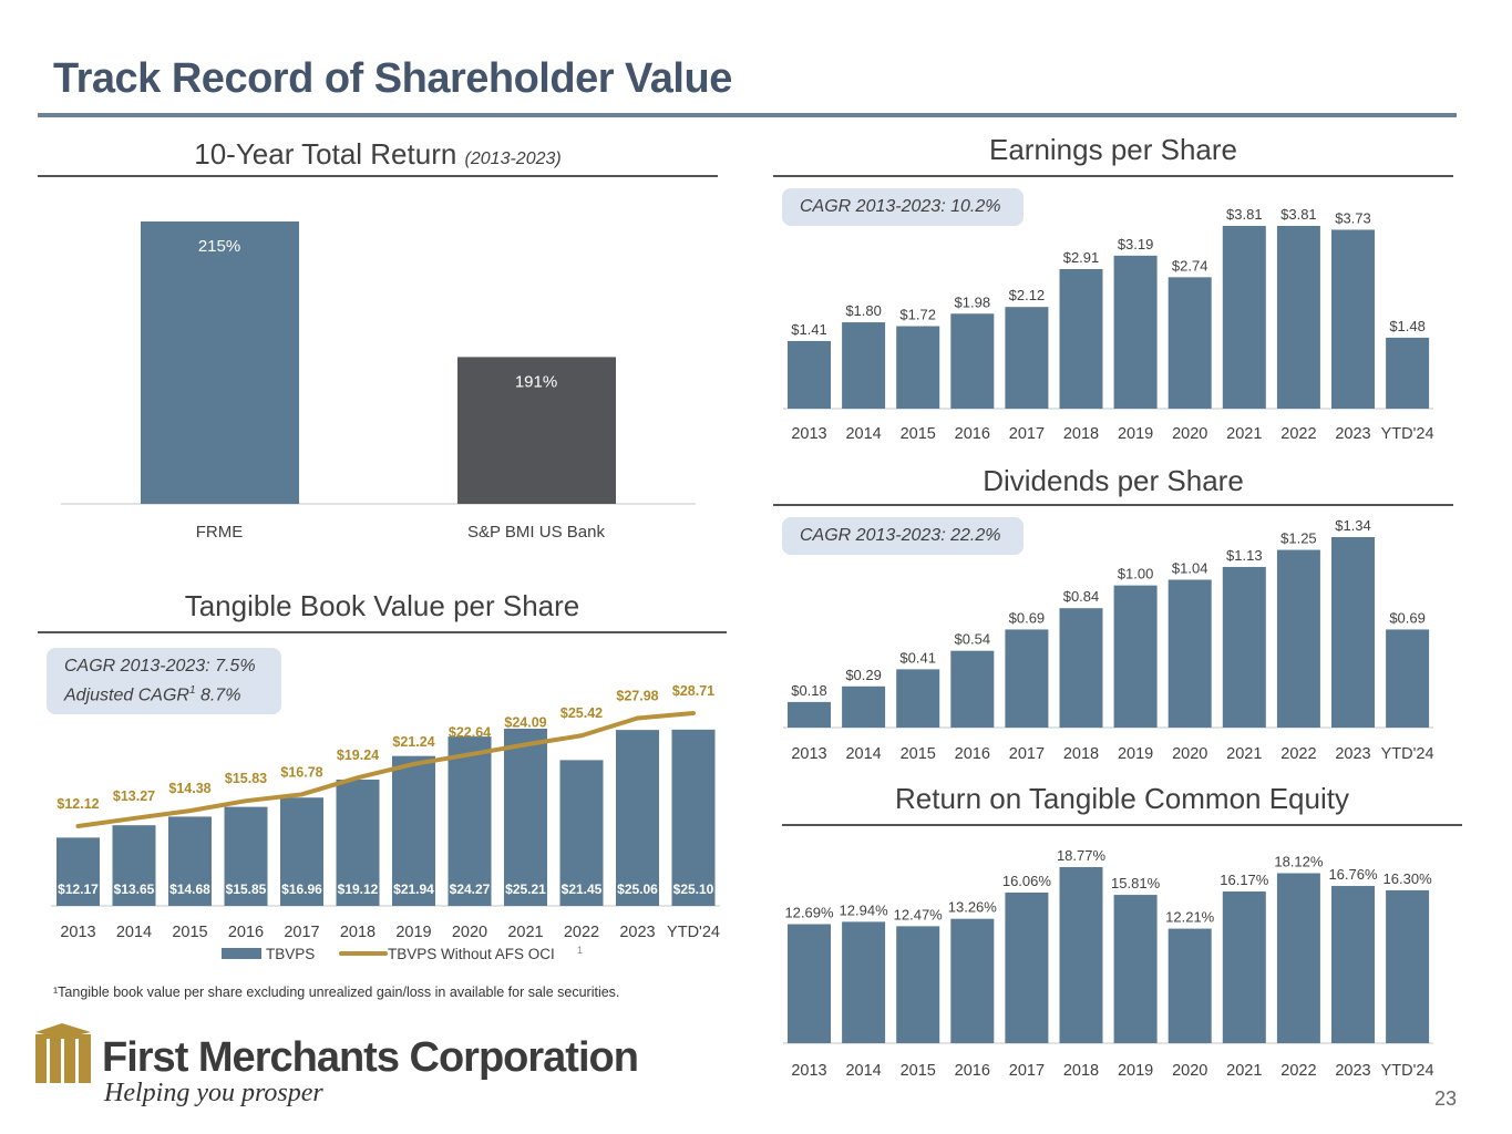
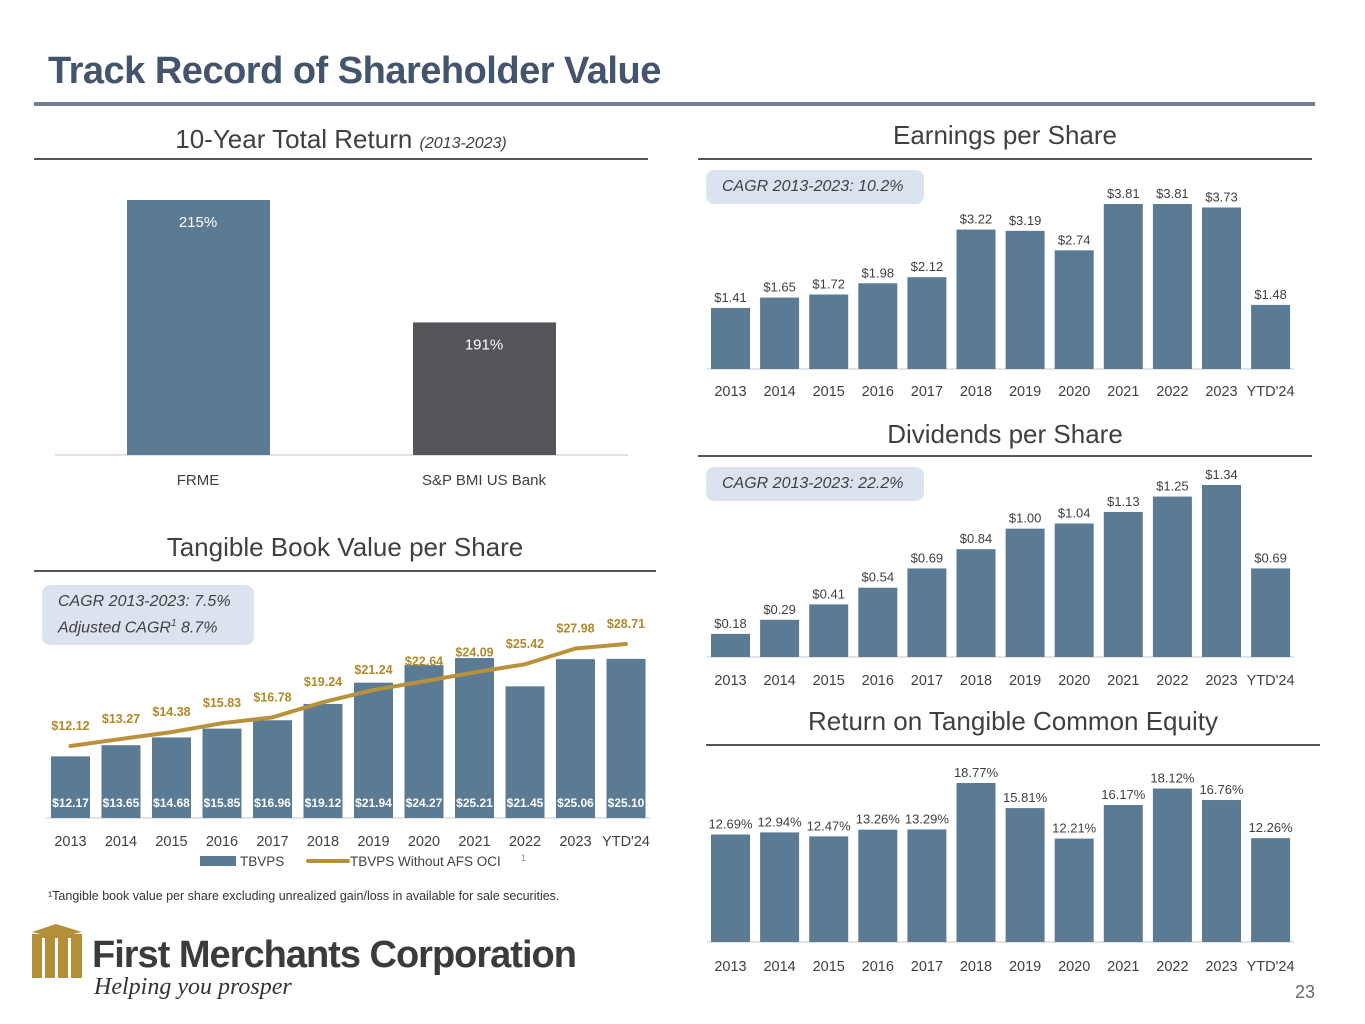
Earnings per Share/2014: $1.80 -> $1.65
Earnings per Share/2018: $2.91 -> $3.22
Return on Tangible Common Equity/2017: 16.06% -> 13.29%
Return on Tangible Common Equity/YTD'24: 16.30% -> 12.26%
